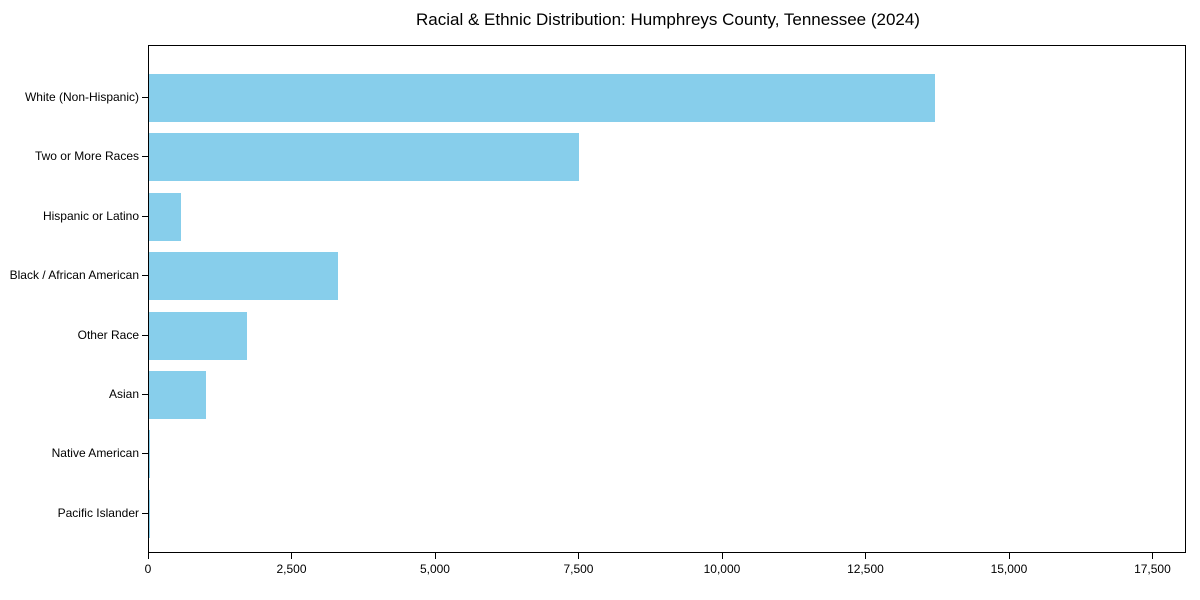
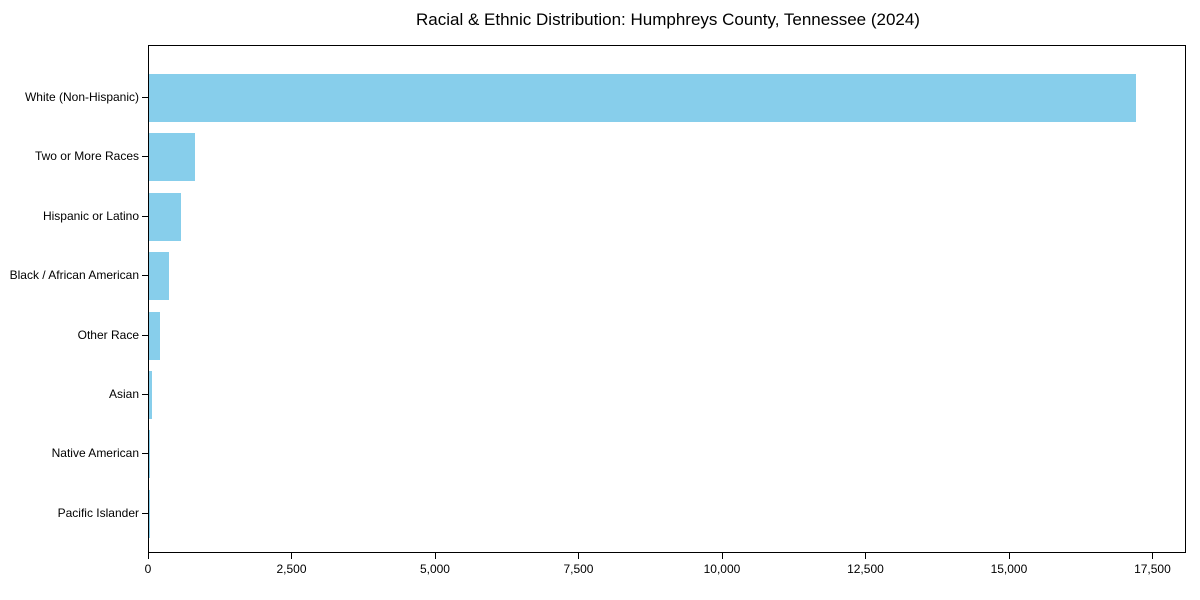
White (Non-Hispanic): 13700 -> 17200
Two or More Races: 7500 -> 800
Black / African American: 3300 -> 400
Other Race: 1700 -> 200
Asian: 1000 -> 100
